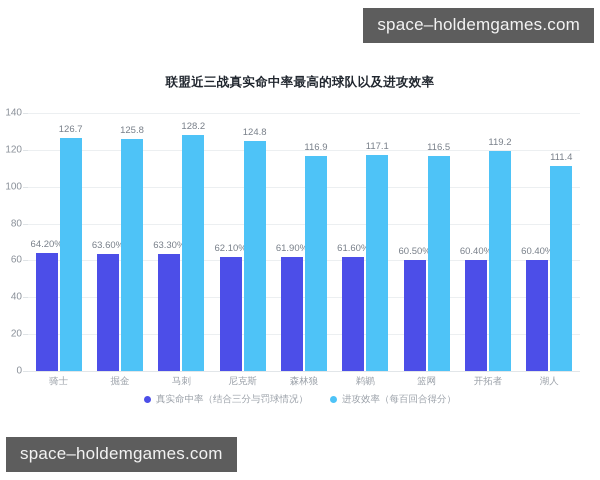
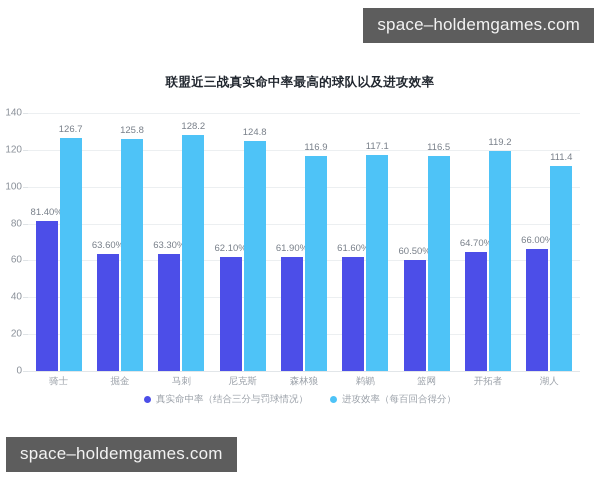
真实命中率（结合三分与罚球情况）/骑士: 64.20% -> 81.40%
真实命中率（结合三分与罚球情况）/开拓者: 60.40% -> 64.70%
真实命中率（结合三分与罚球情况）/湖人: 60.40% -> 66.00%
